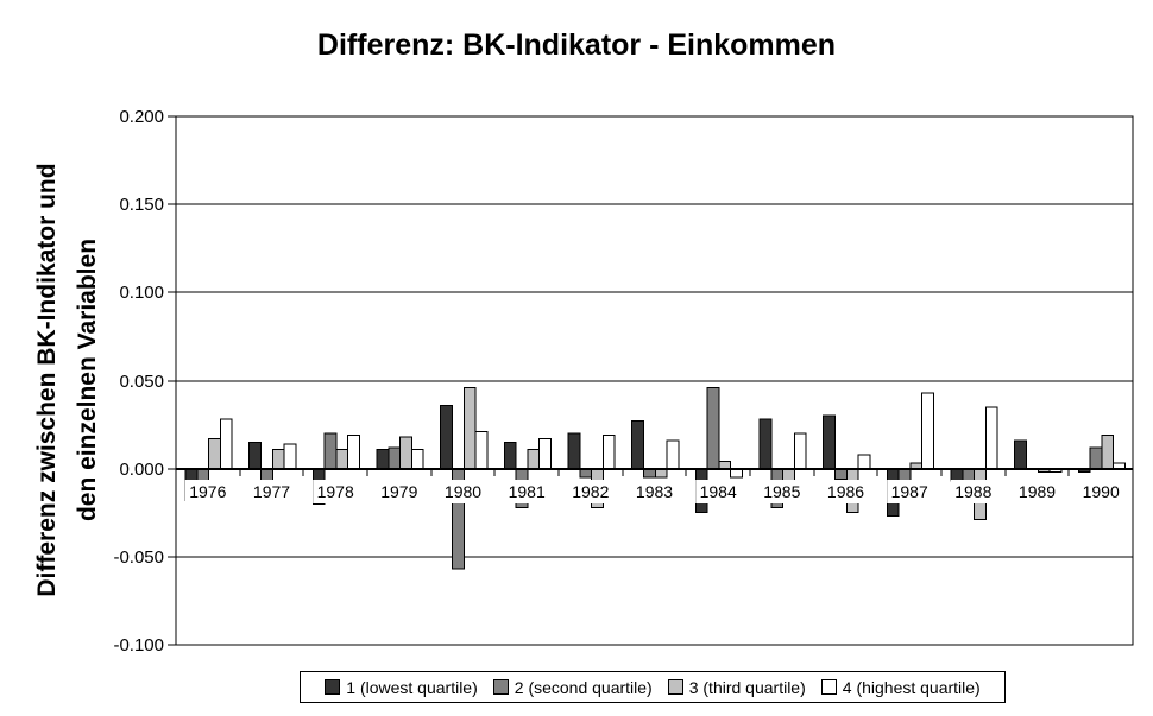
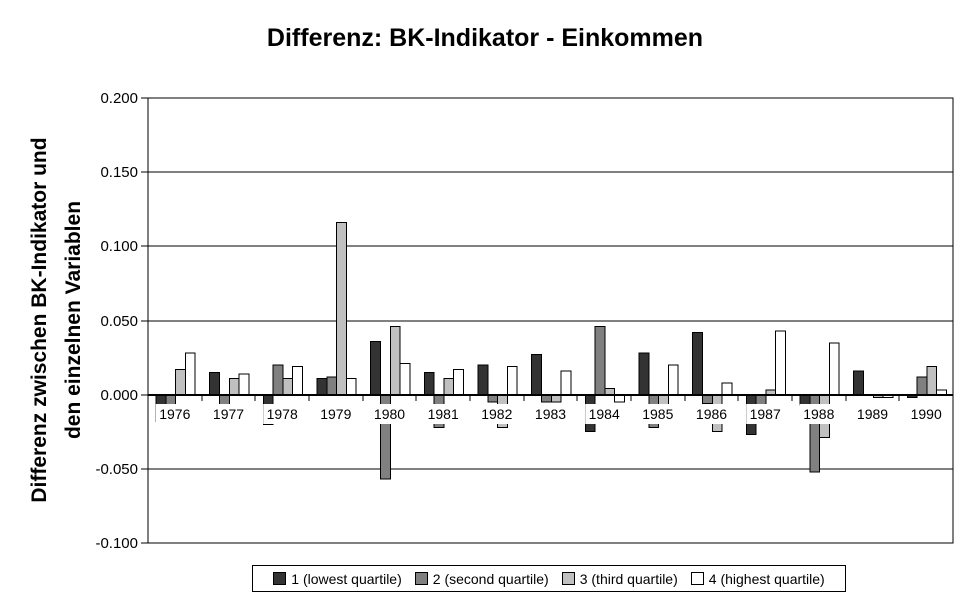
3 (third quartile)/1979: 0.018 -> 0.116
1 (lowest quartile)/1986: 0.030 -> 0.042
2 (second quartile)/1988: -0.007 -> -0.052
